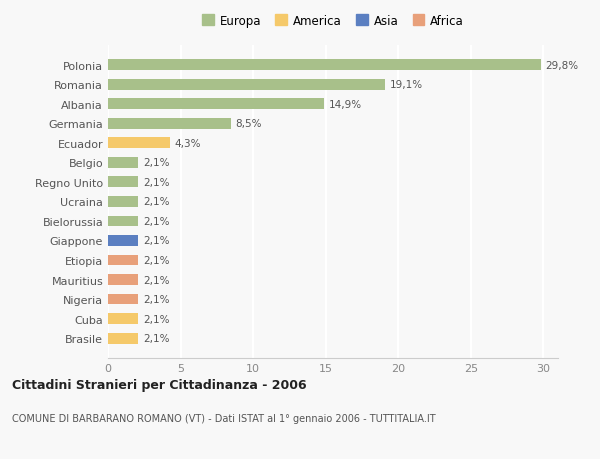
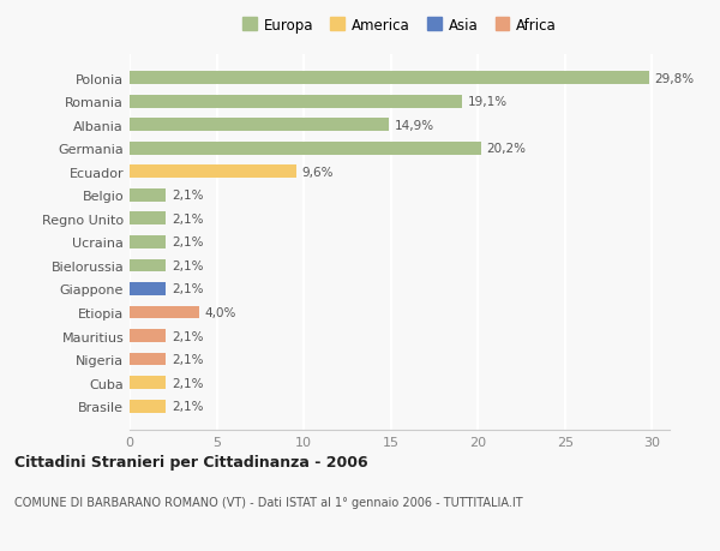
Germania: 8,5% -> 20,2%
Ecuador: 4,3% -> 9,6%
Etiopia: 2,1% -> 4,0%
